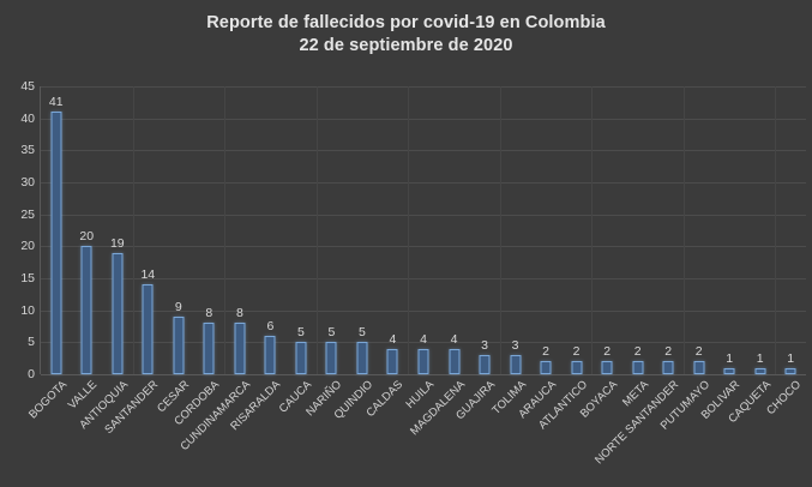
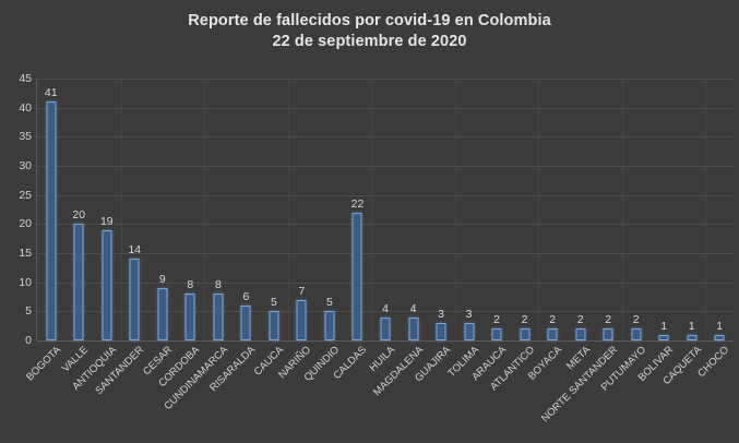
NARIÑO: 5 -> 7
CALDAS: 4 -> 22
